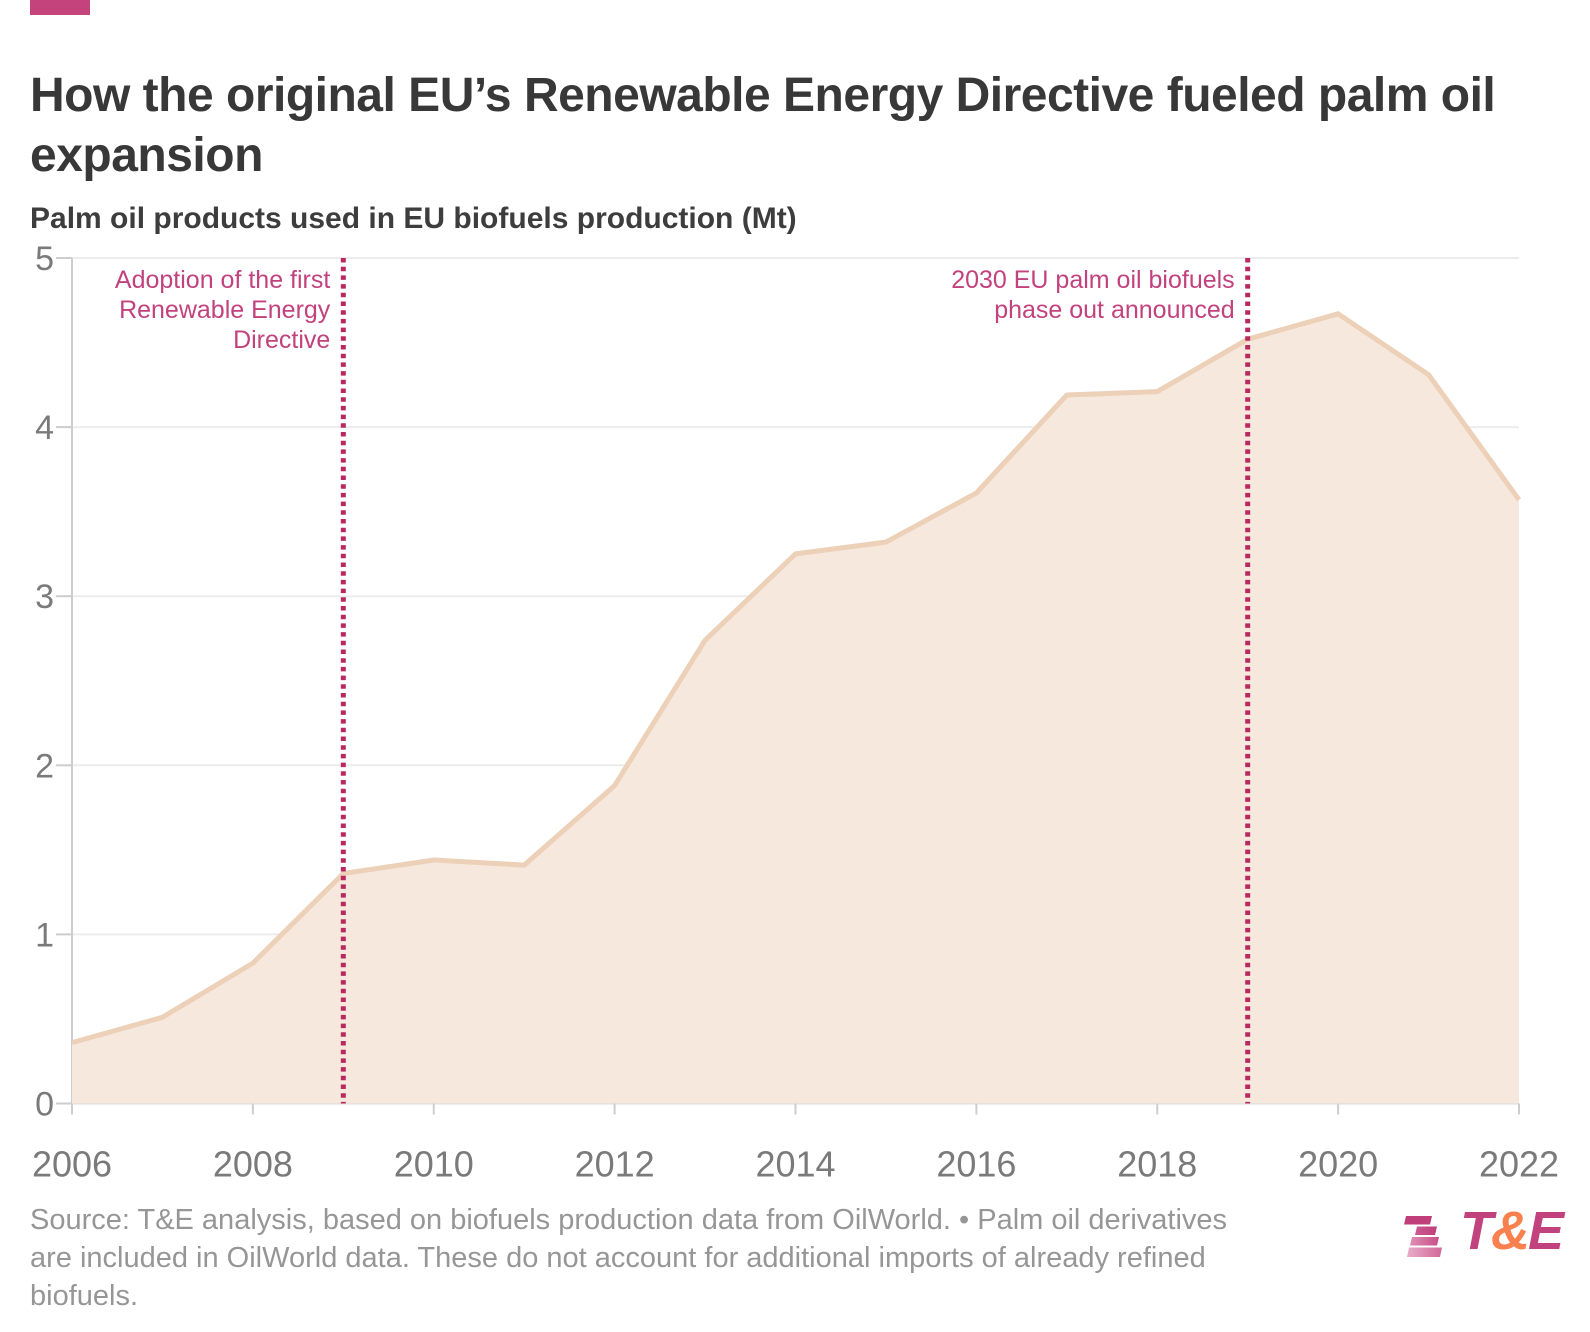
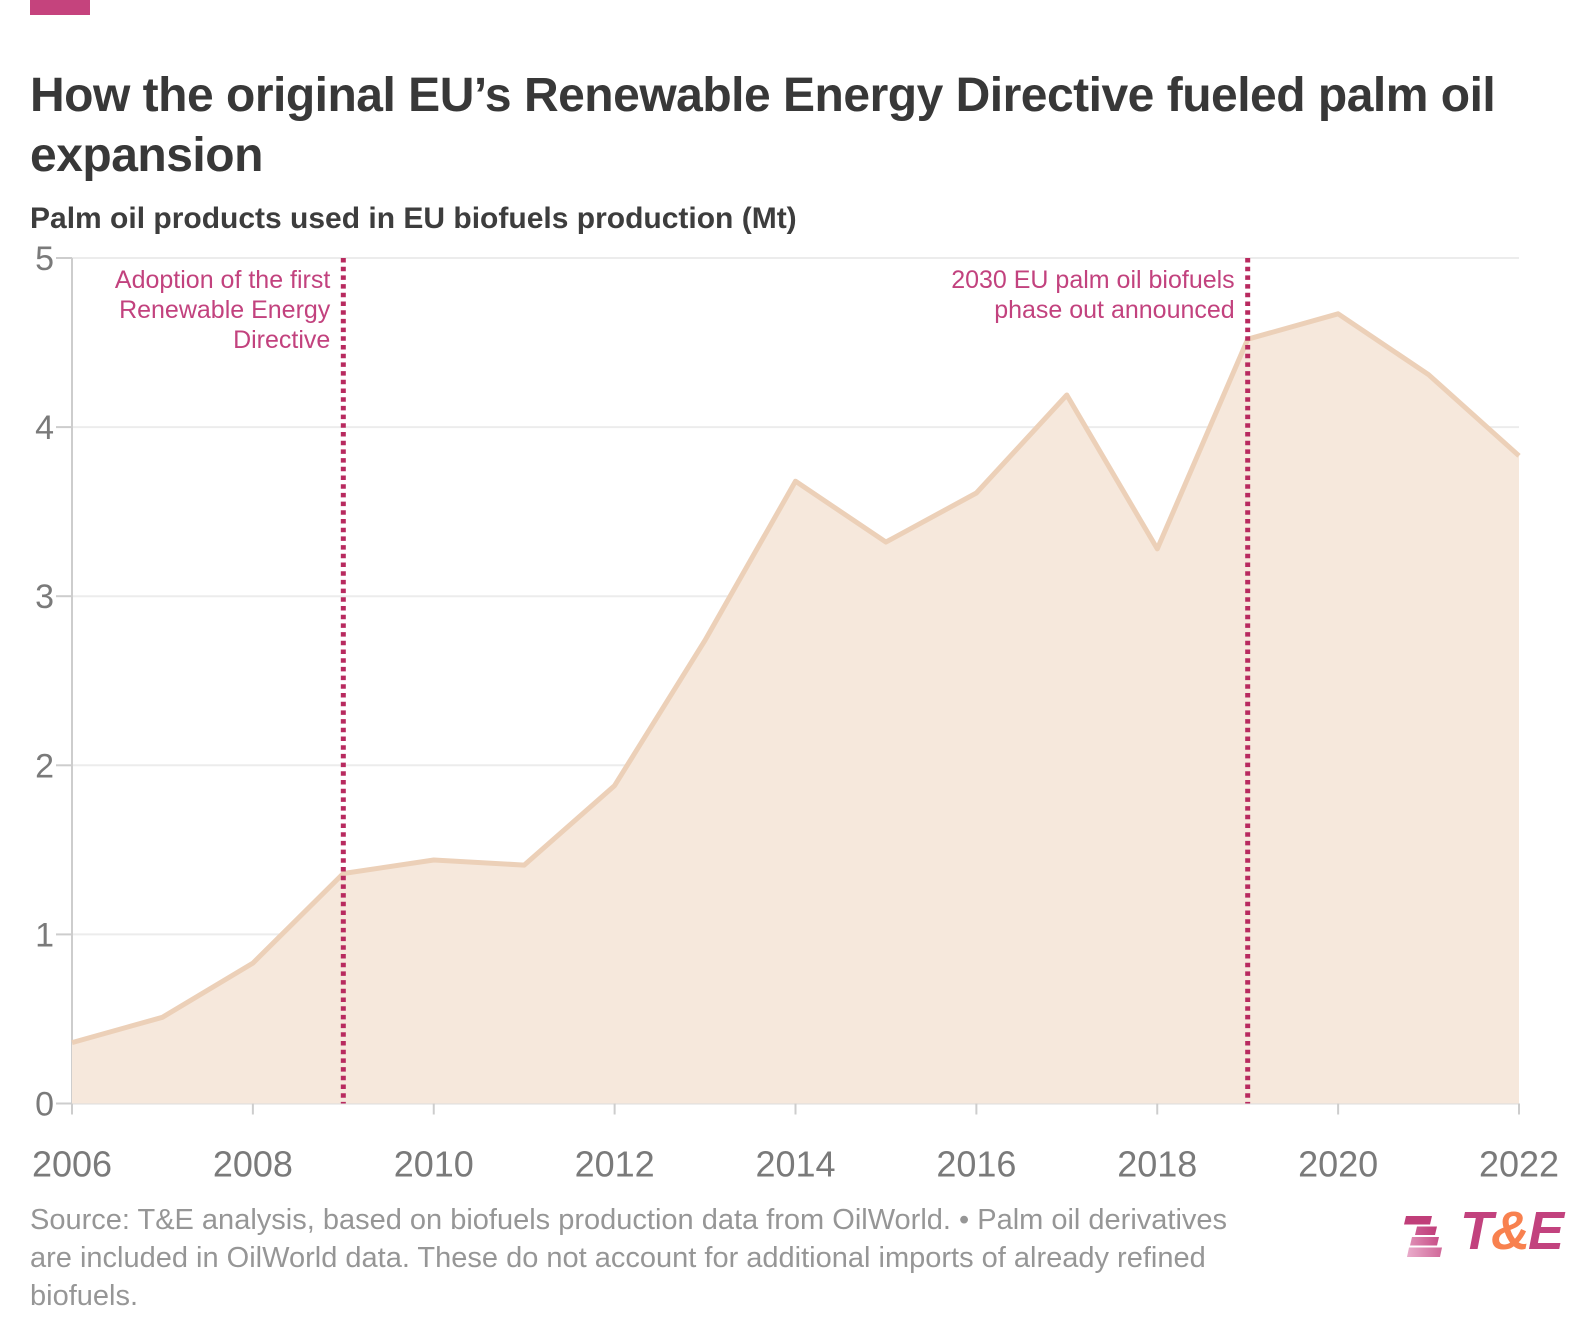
2014: 3.25 -> 3.68
2018: 4.21 -> 3.28
2022: 3.57 -> 3.83
